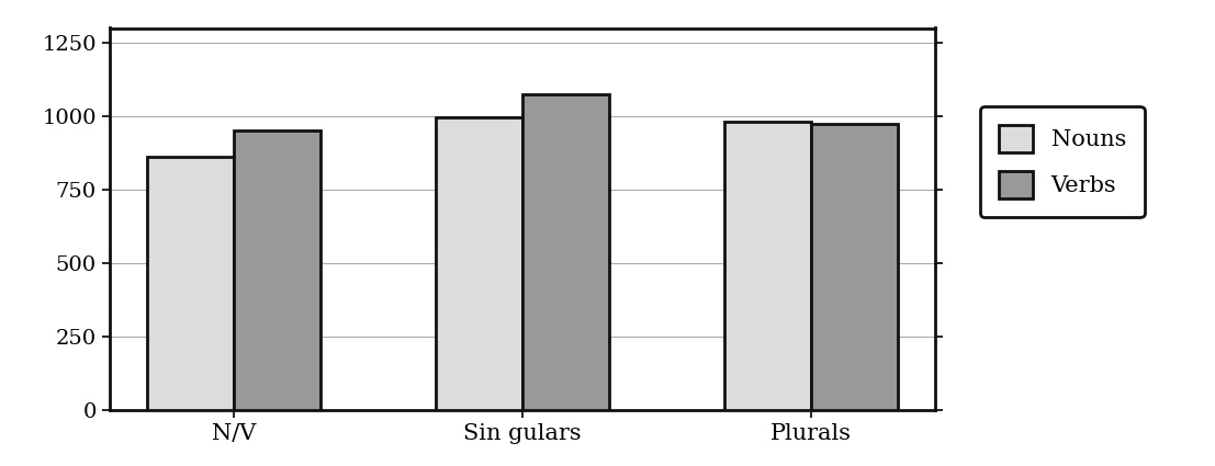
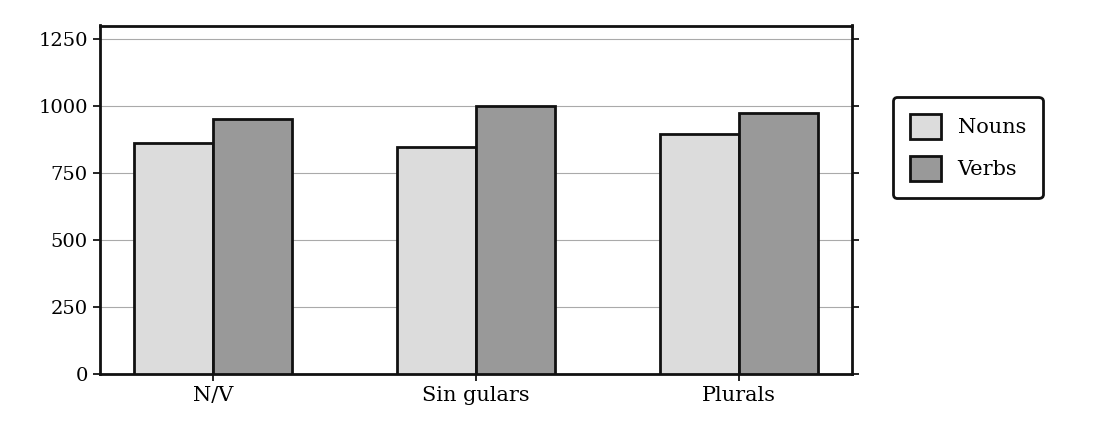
Nouns/Sin gulars: 995 -> 845
Verbs/Sin gulars: 1075 -> 1000
Nouns/Plurals: 980 -> 895
